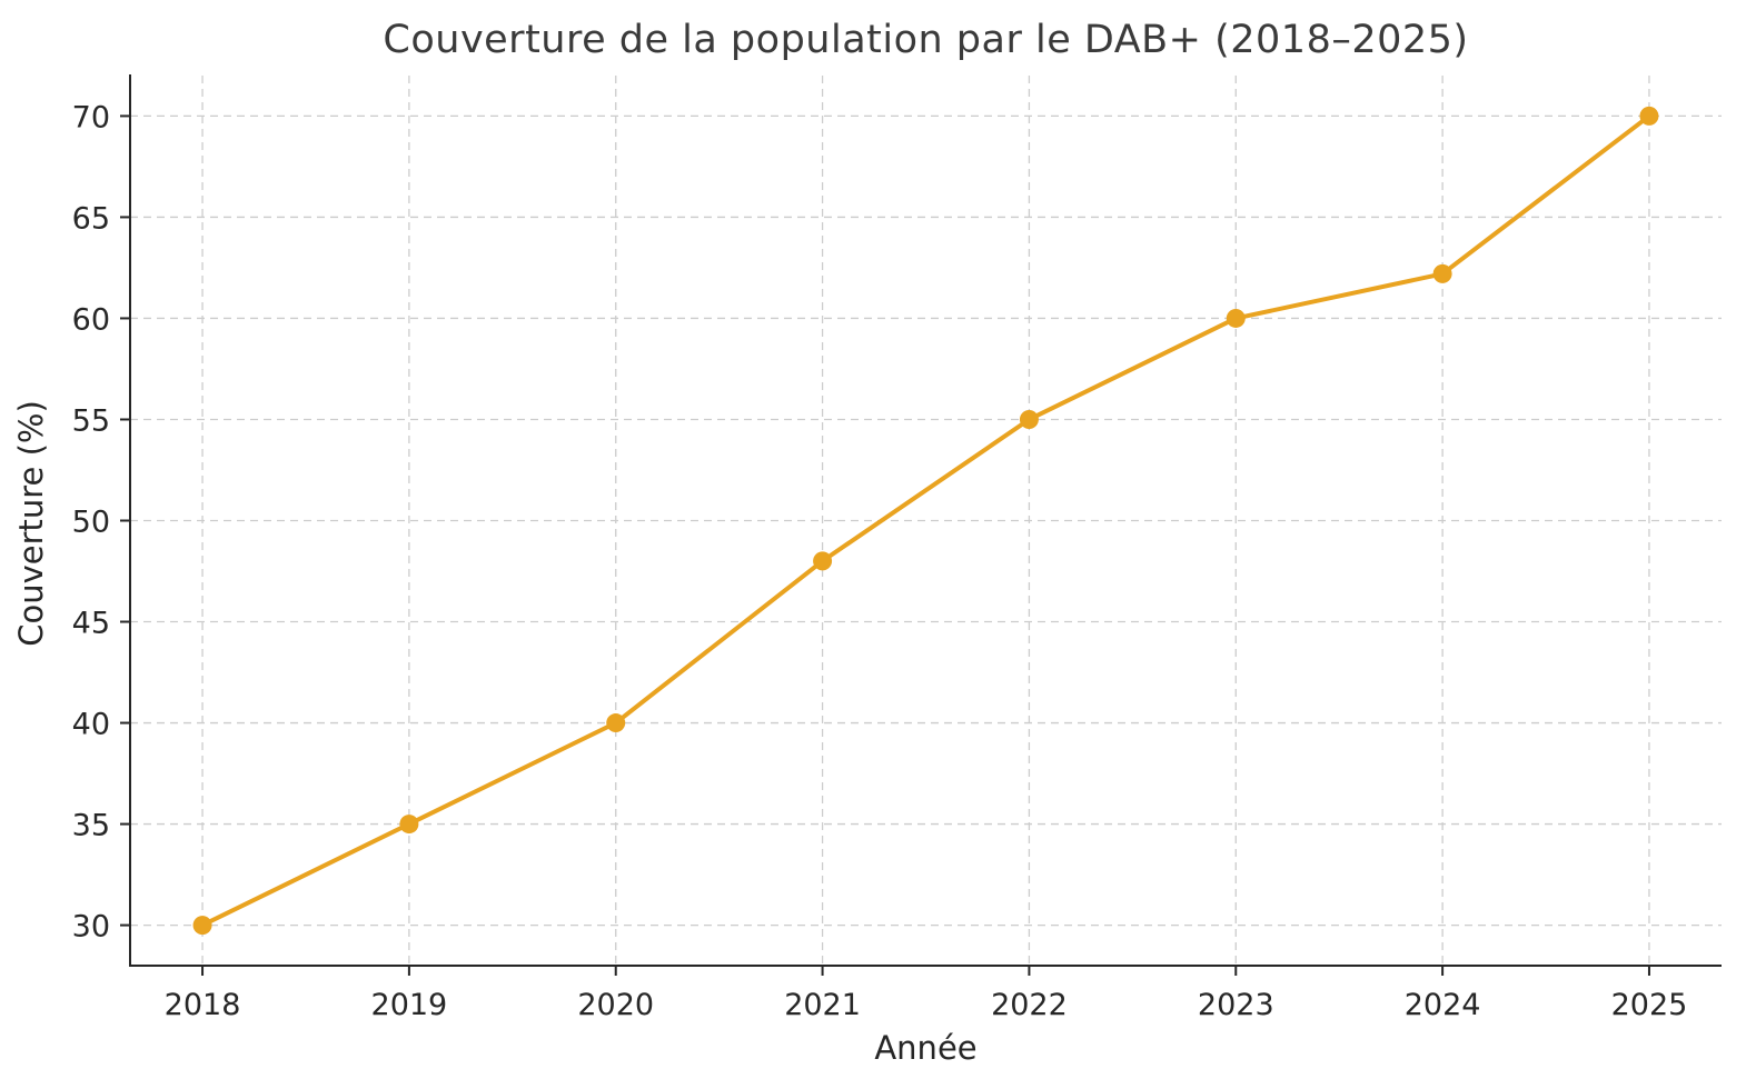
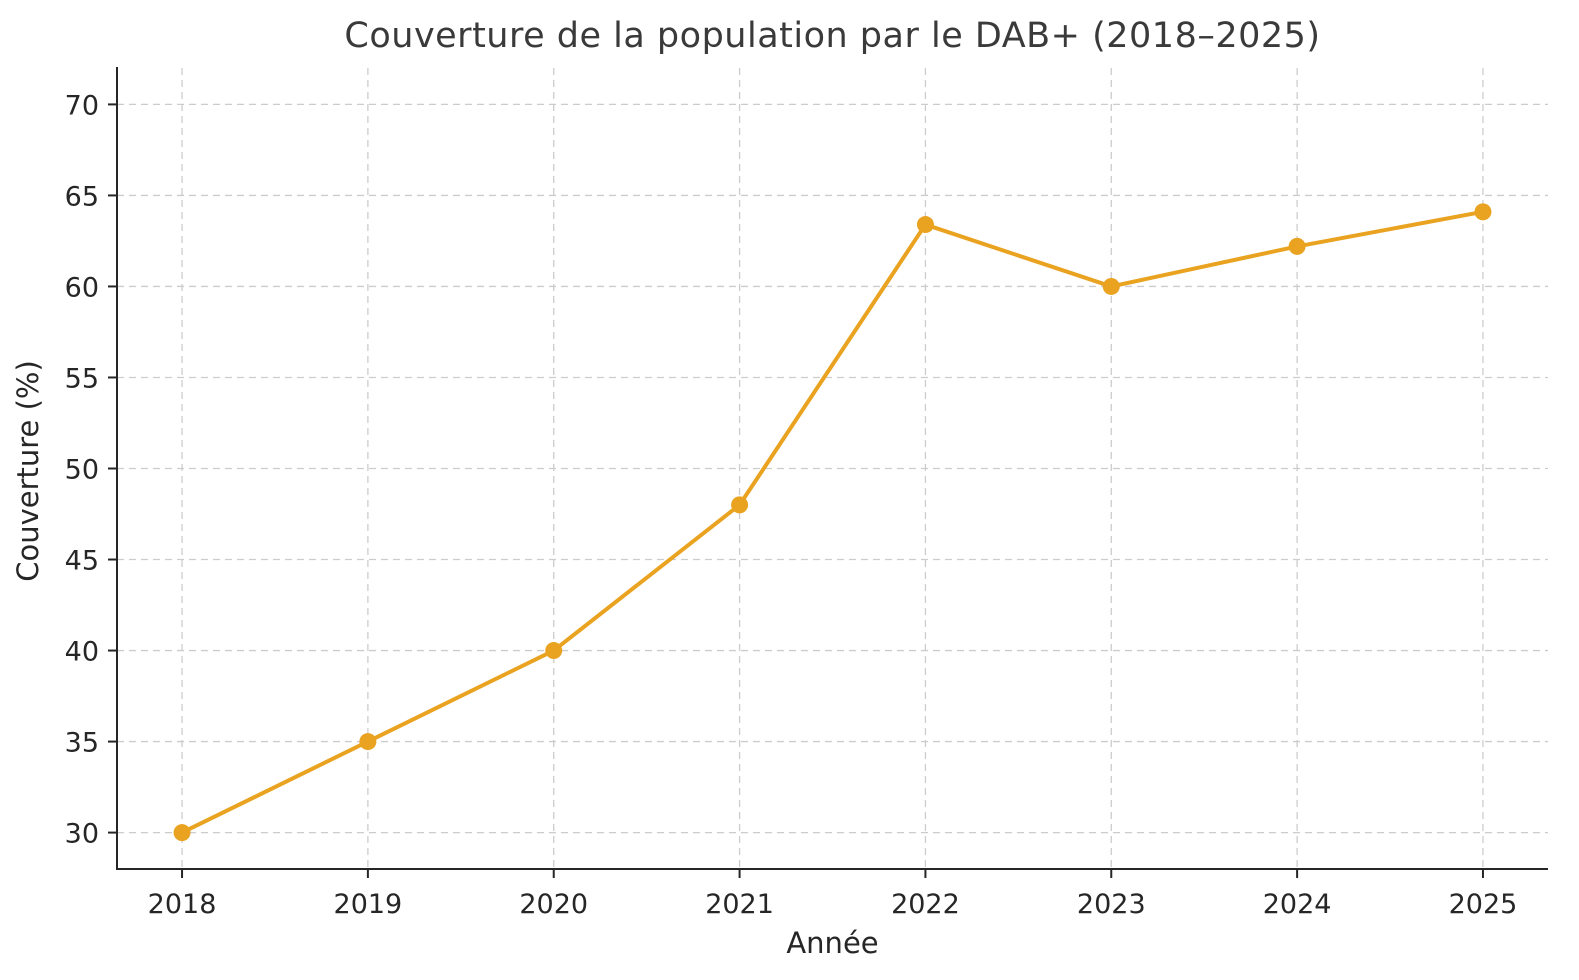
2022: 55.0 -> 63.4
2025: 70.0 -> 64.1
